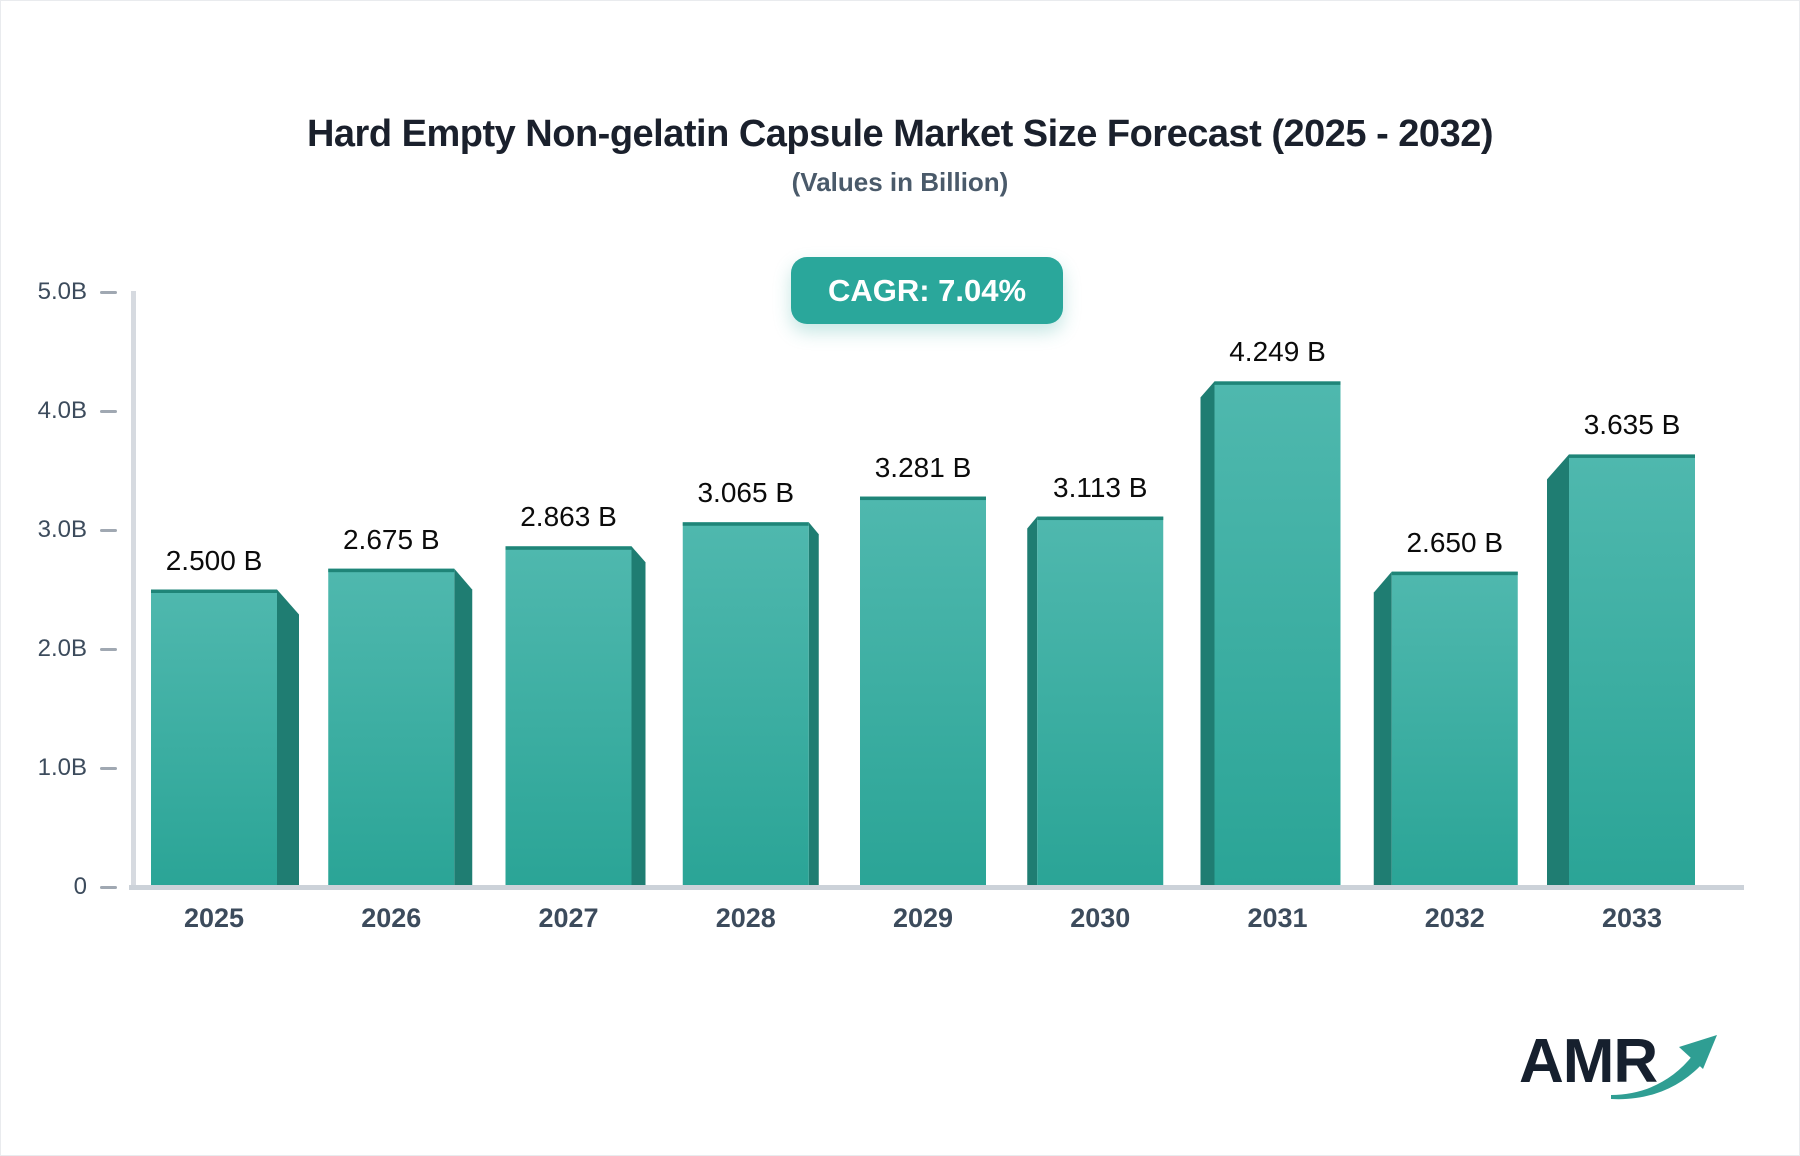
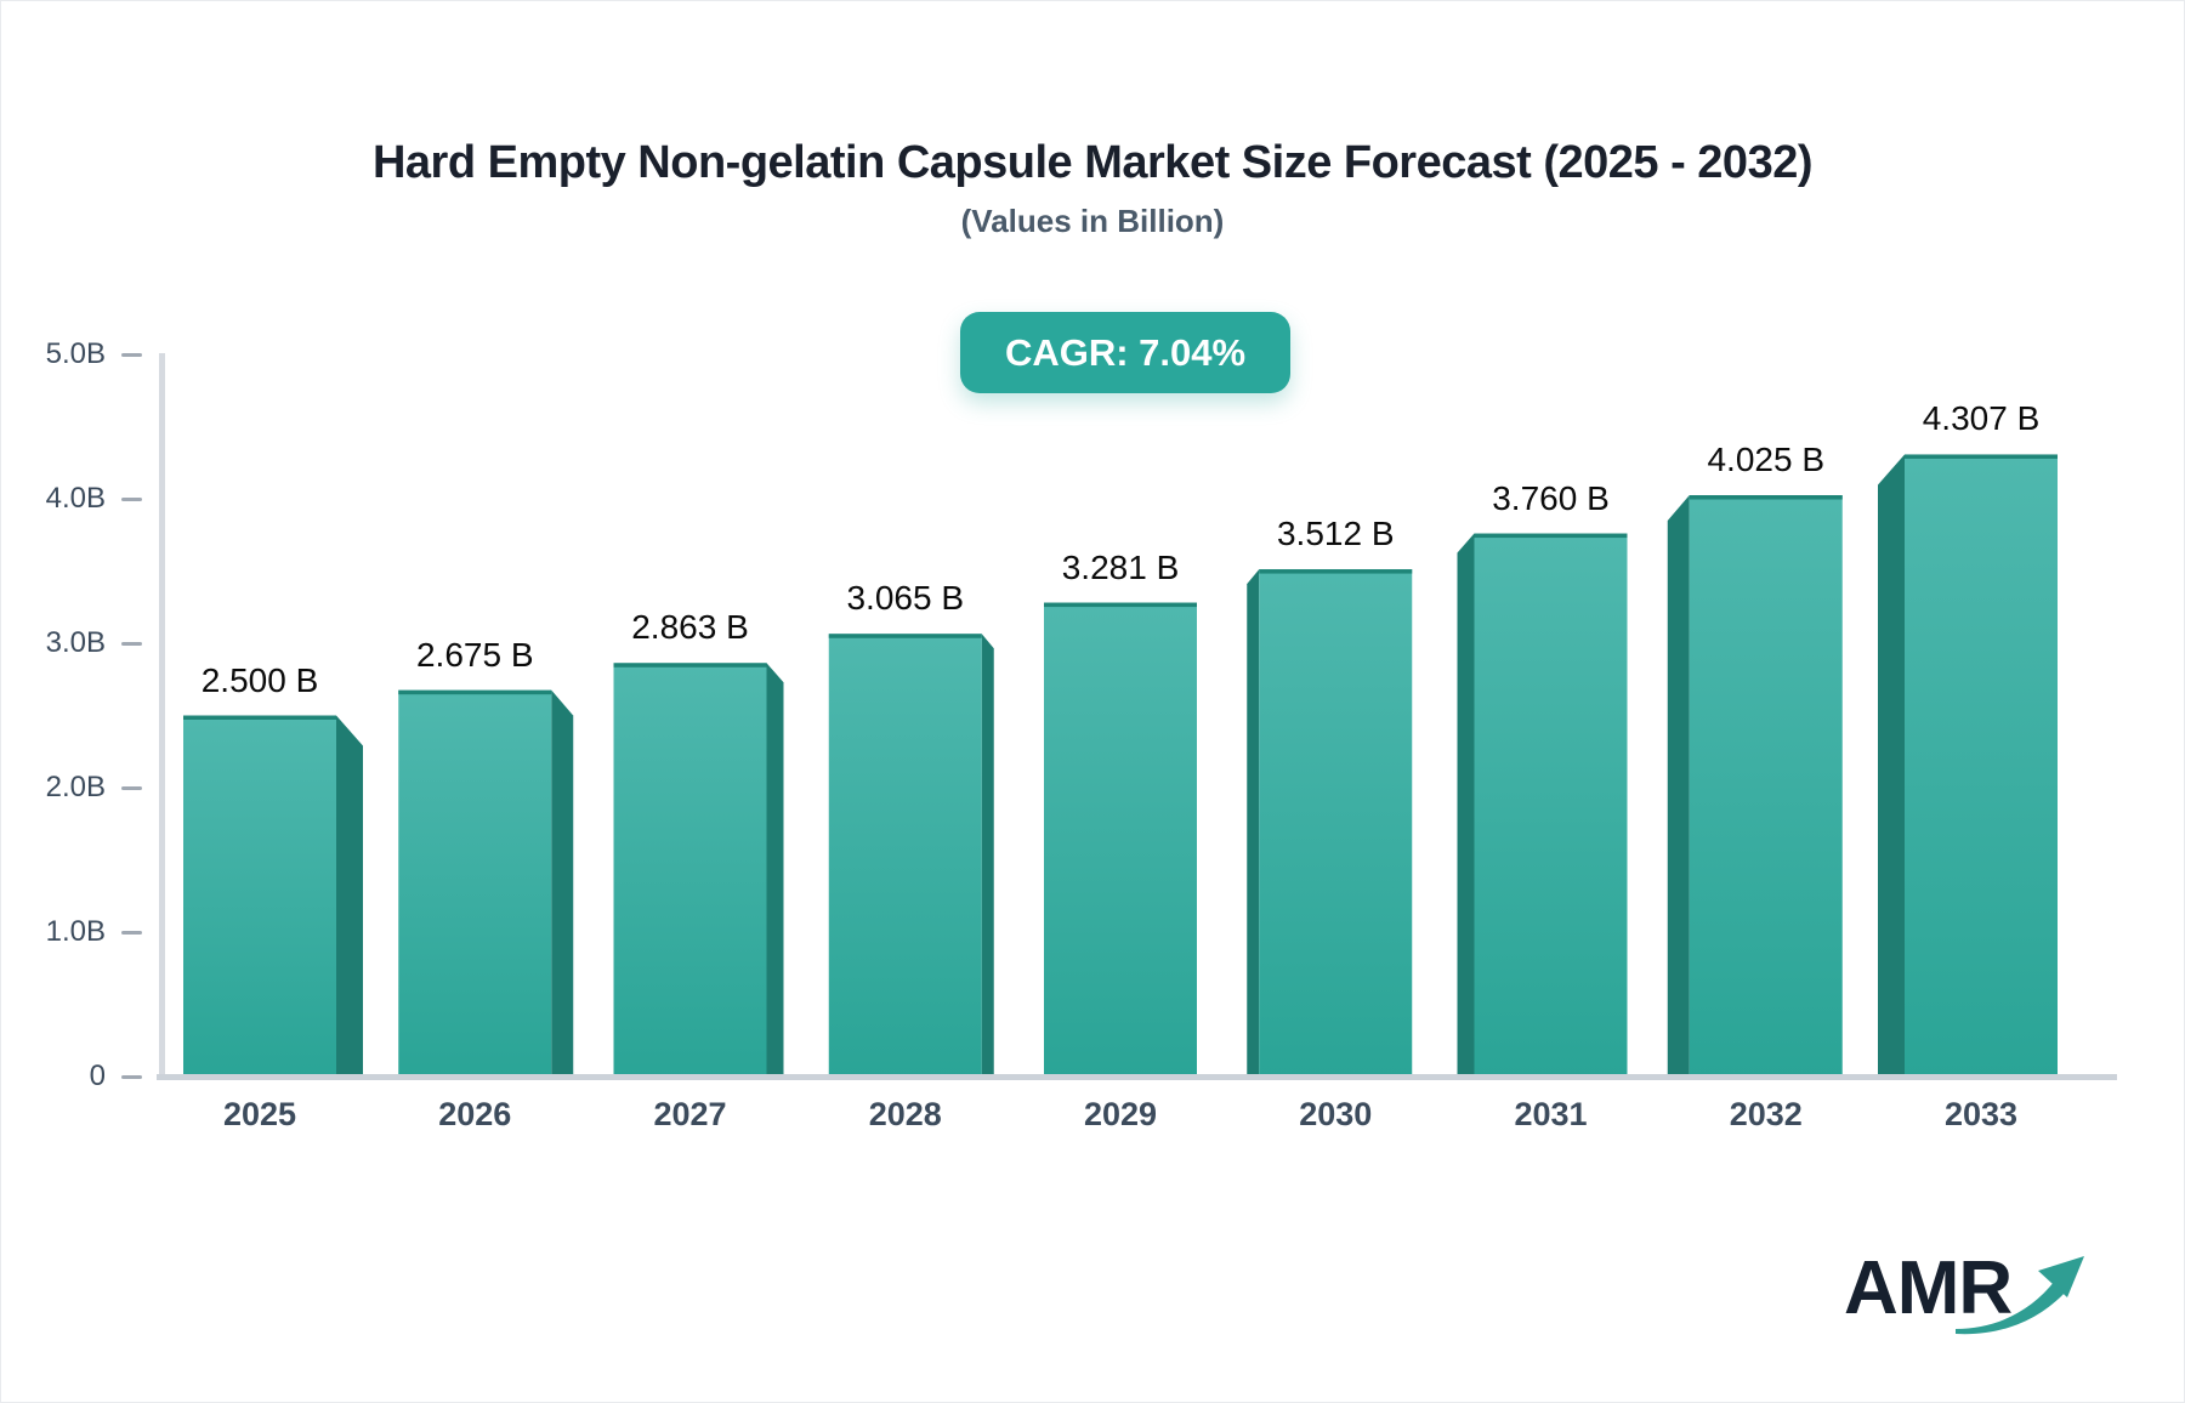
2030: 3.113 -> 3.512
2031: 4.249 -> 3.760
2032: 2.650 -> 4.025
2033: 3.635 -> 4.307
